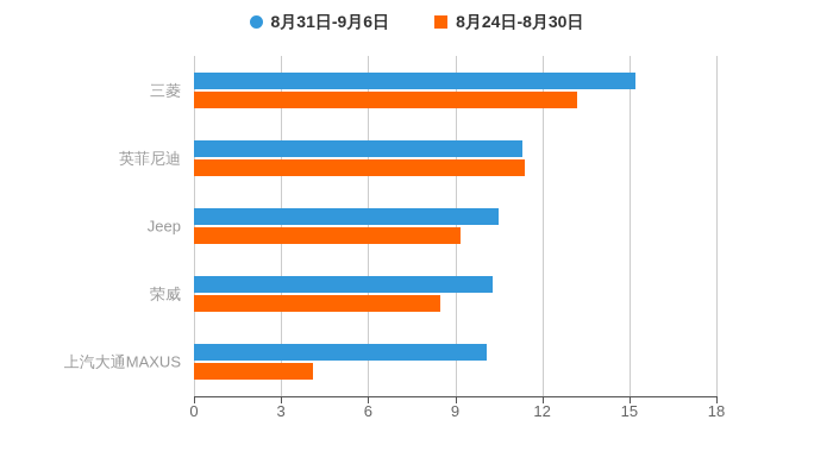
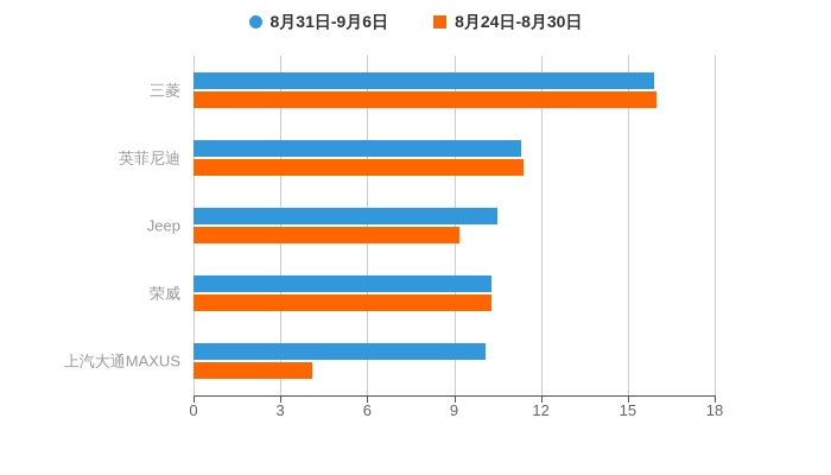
8月31日-9月6日/三菱: 15.2 -> 15.9
8月24日-8月30日/三菱: 13.2 -> 16.0
8月24日-8月30日/荣威: 8.5 -> 10.3
